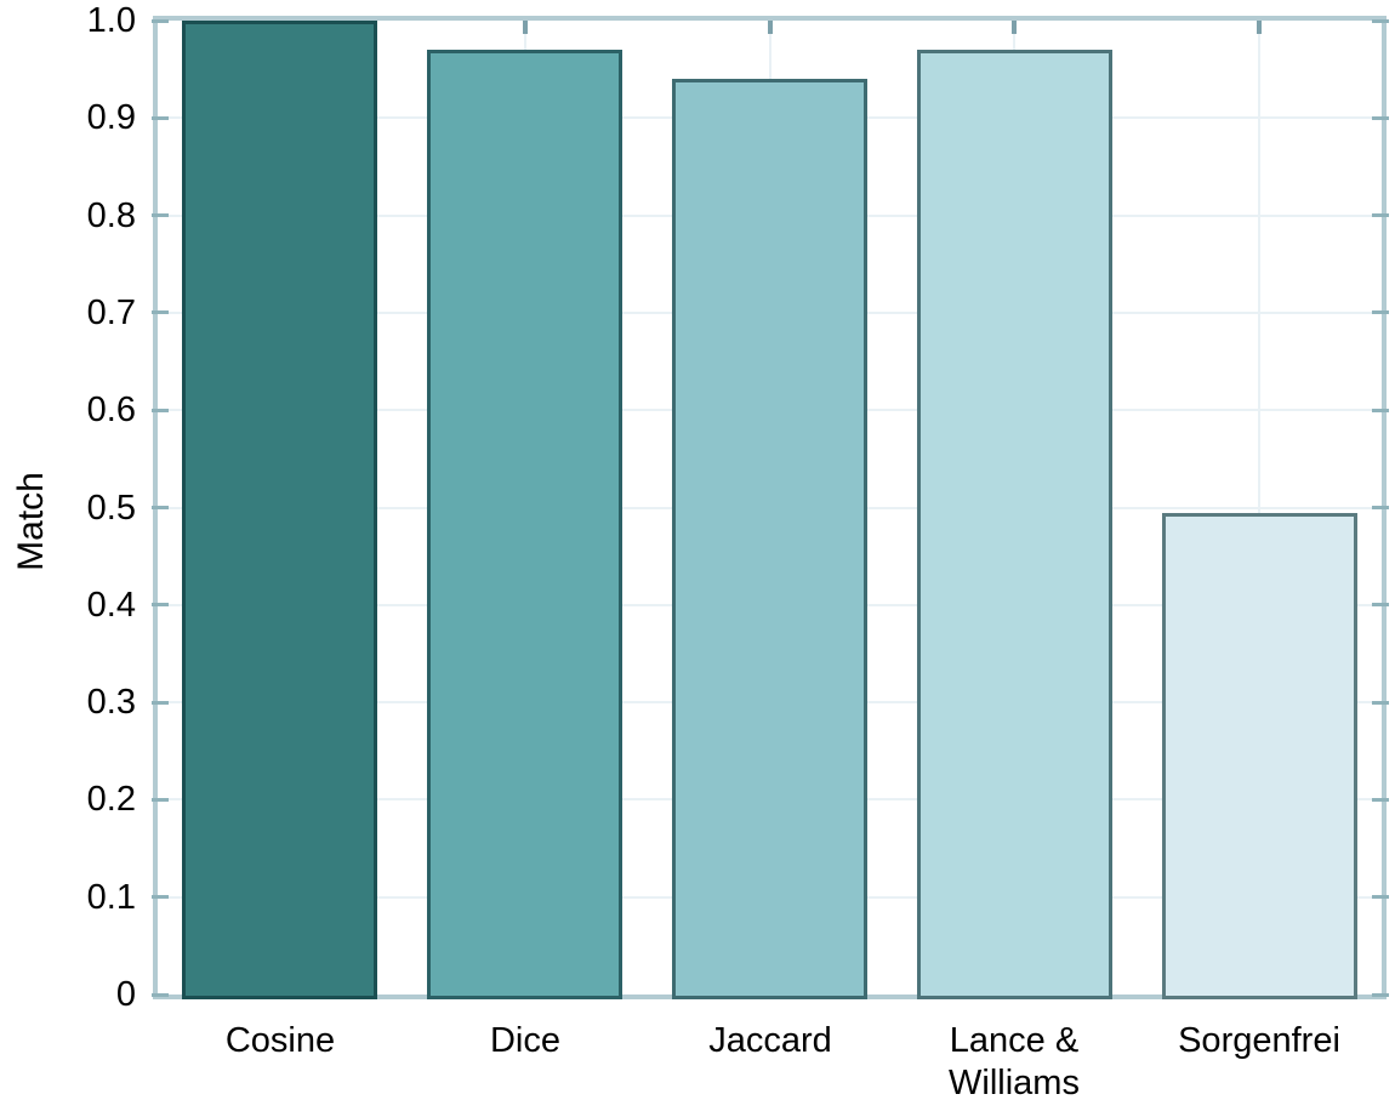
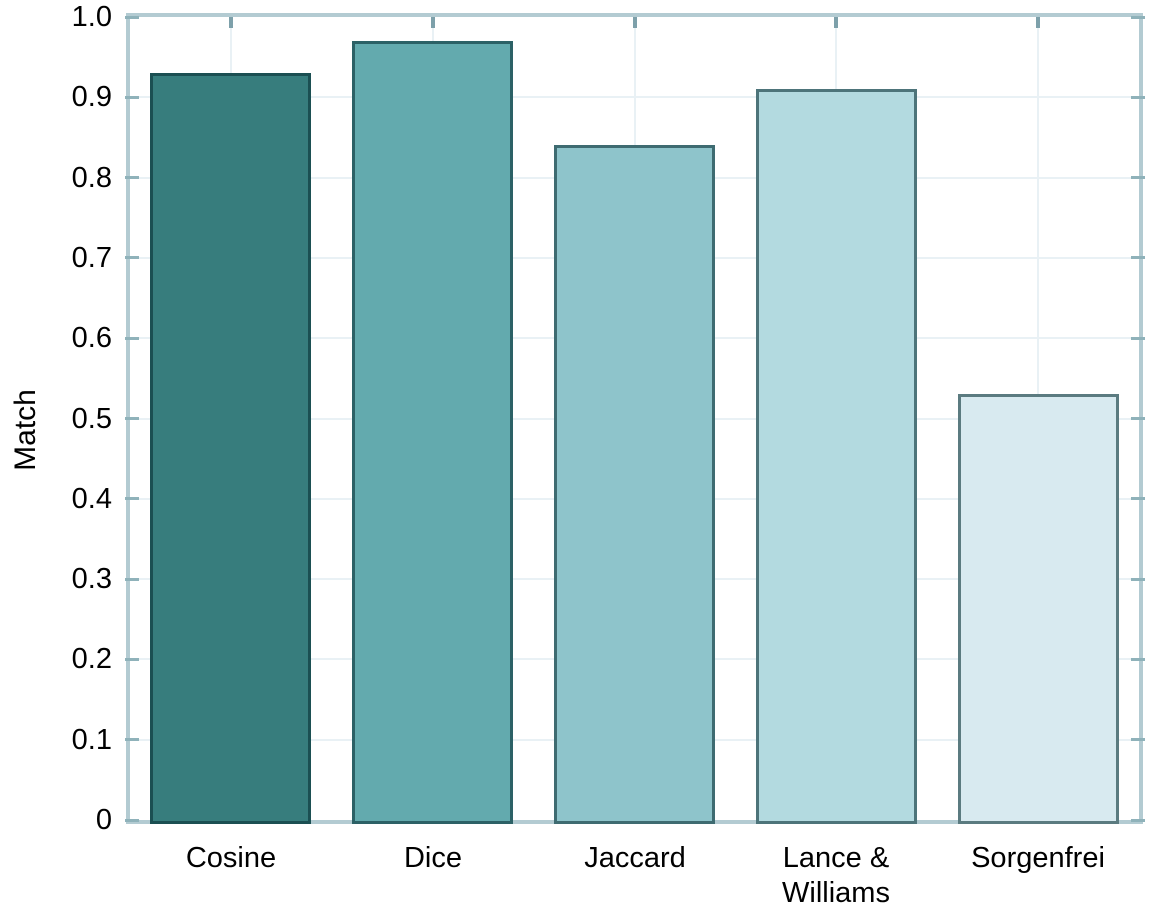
Cosine: 1.00 -> 0.93
Jaccard: 0.94 -> 0.84
Lance & Williams: 0.97 -> 0.91
Sorgenfrei: 0.49 -> 0.53
